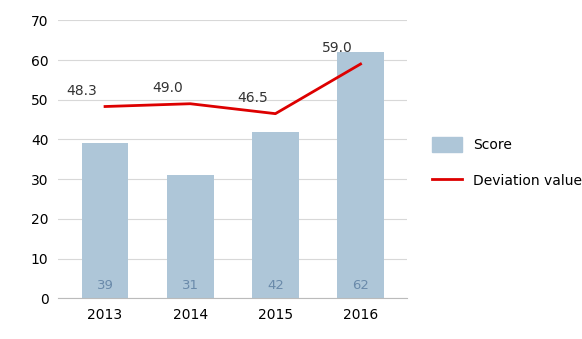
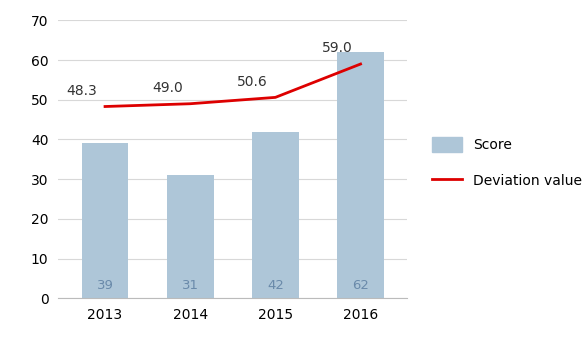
Deviation value/2015: 46.5 -> 50.6
